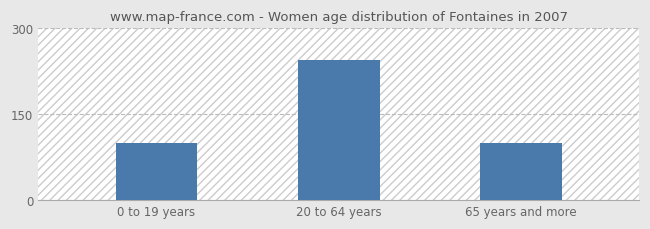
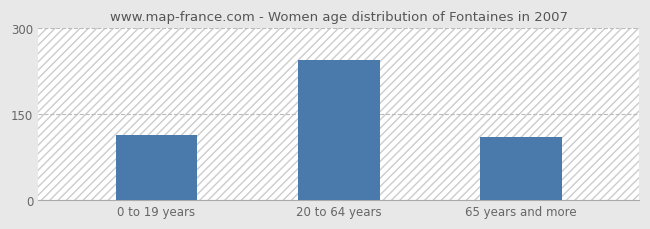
0 to 19 years: 100 -> 114
65 years and more: 100 -> 110
